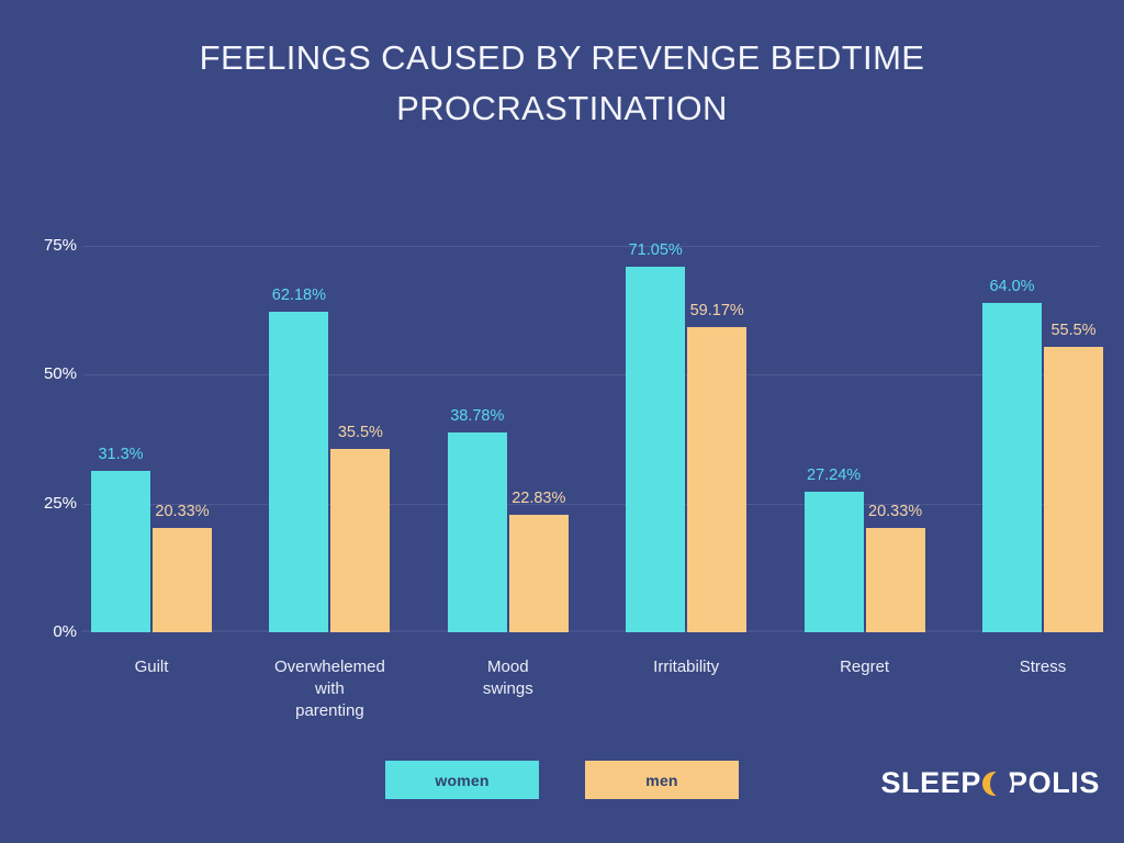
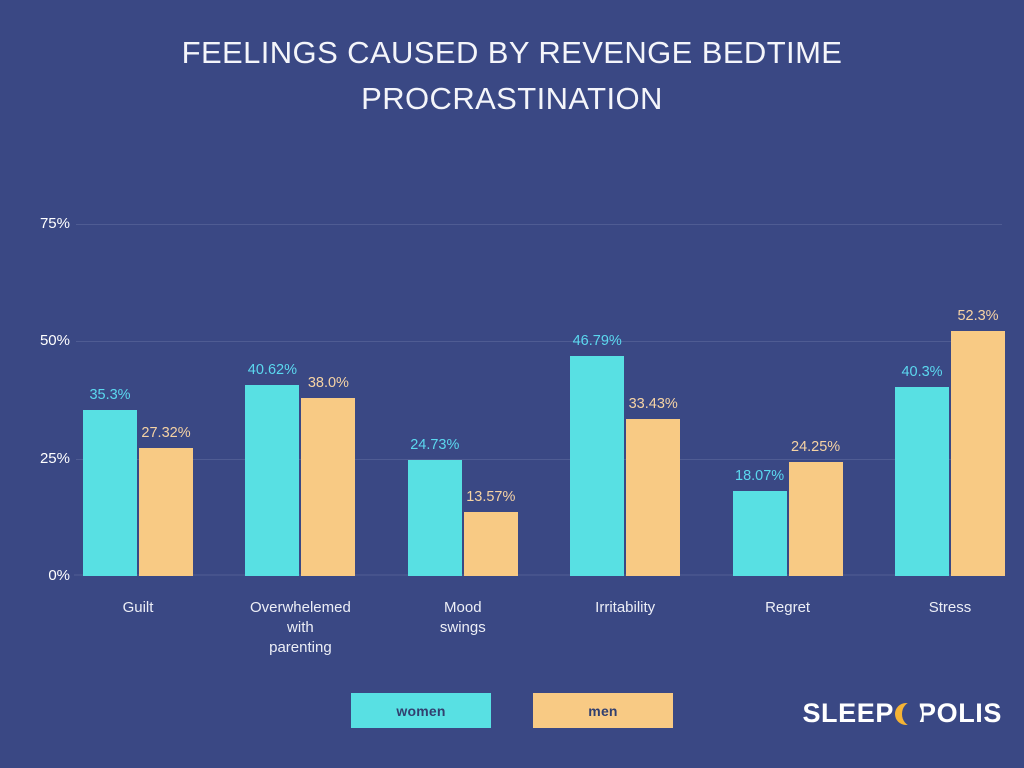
women/Guilt: 31.3% -> 35.3%
men/Guilt: 20.33% -> 27.32%
women/Overwhelemed with parenting: 62.18% -> 40.62%
men/Overwhelemed with parenting: 35.5% -> 38.0%
women/Mood swings: 38.78% -> 24.73%
men/Mood swings: 22.83% -> 13.57%
women/Irritability: 71.05% -> 46.79%
men/Irritability: 59.17% -> 33.43%
women/Regret: 27.24% -> 18.07%
men/Regret: 20.33% -> 24.25%
women/Stress: 64.0% -> 40.3%
men/Stress: 55.5% -> 52.3%
